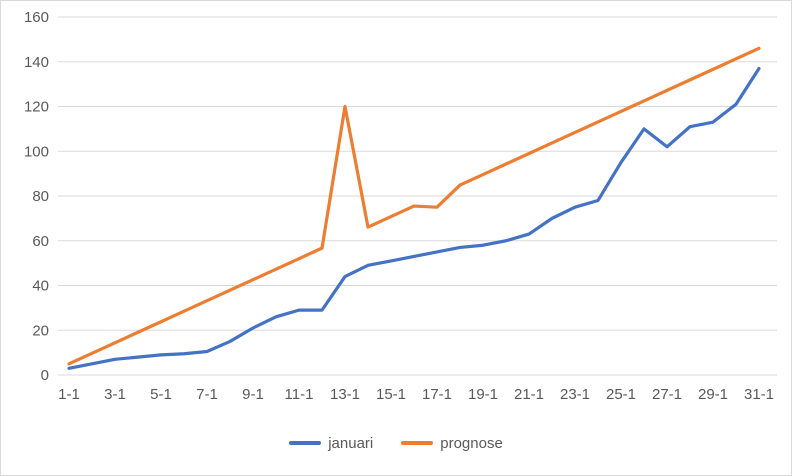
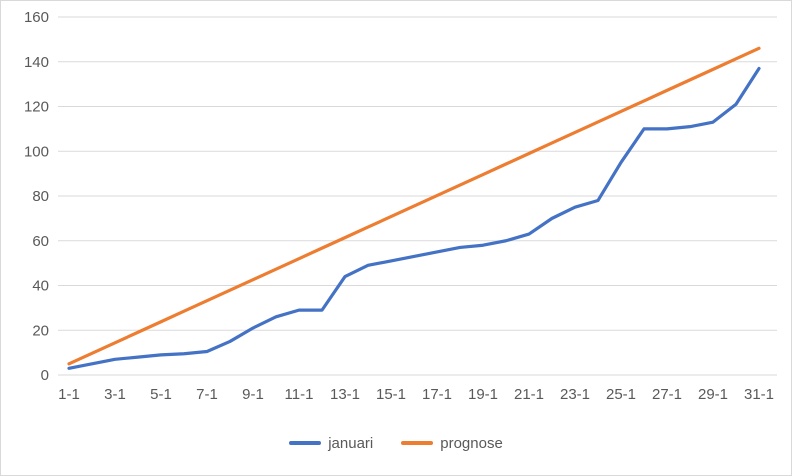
prognose/13-1: 120 -> 61
prognose/17-1: 75 -> 80
januari/27-1: 102 -> 110
